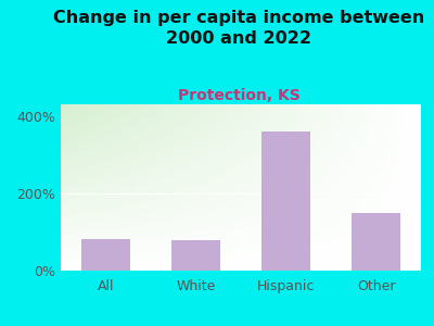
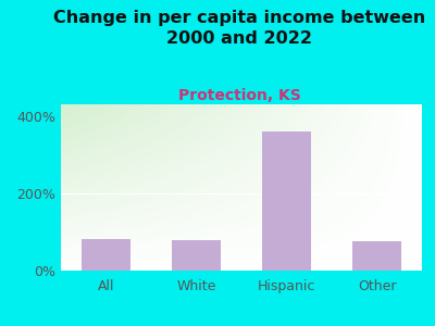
Other: 150% -> 75%
